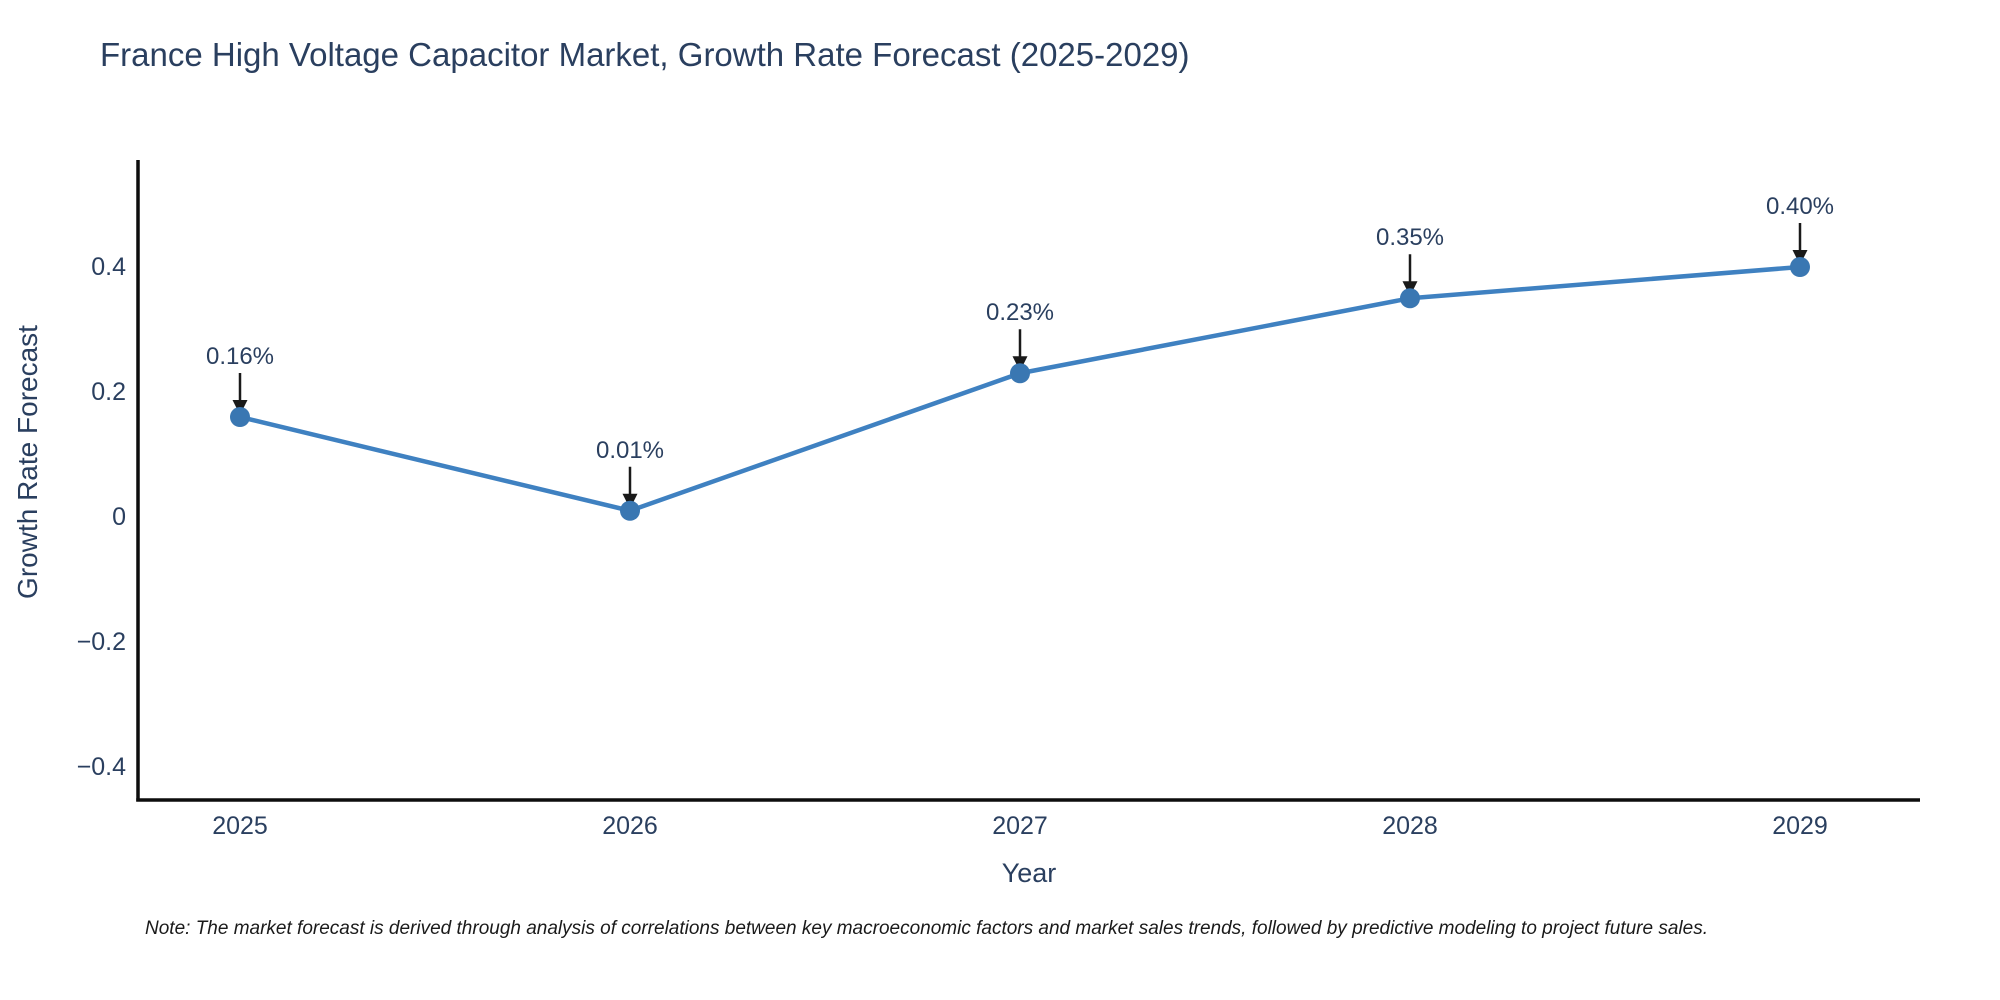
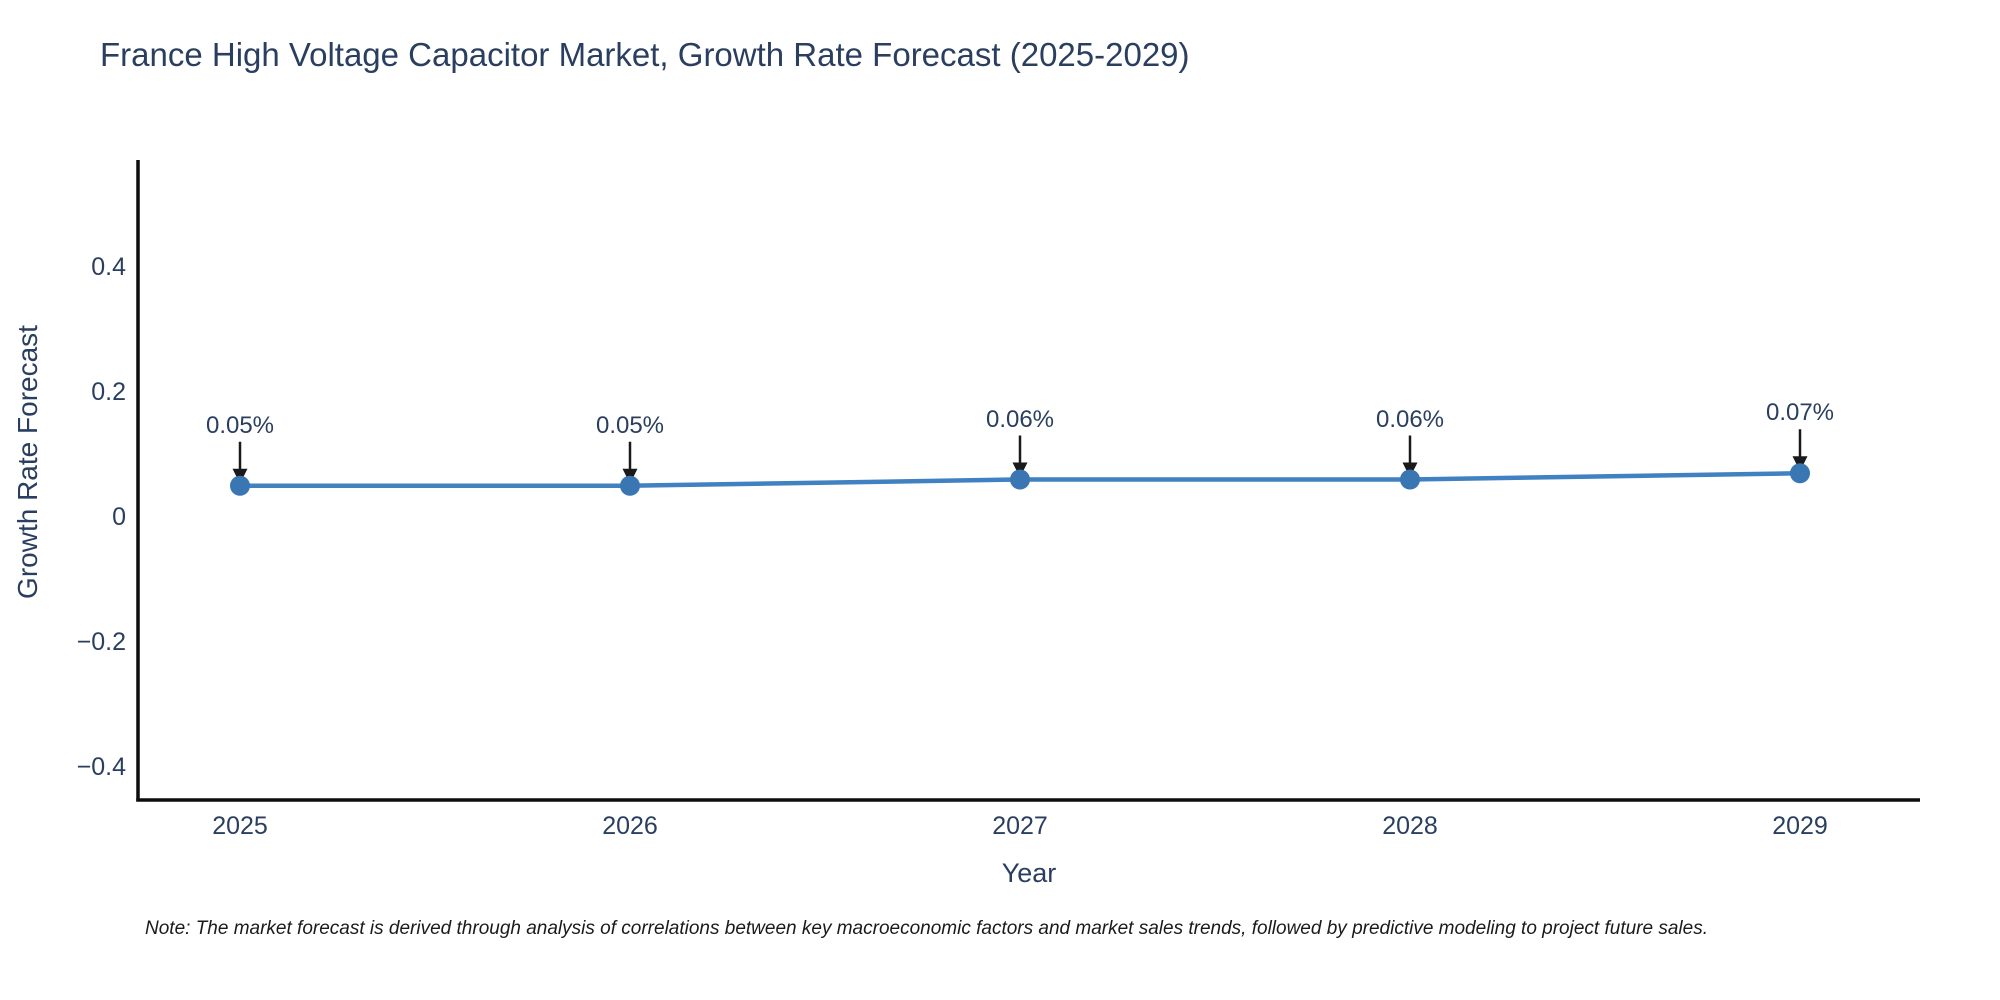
2025: 0.16% -> 0.05%
2026: 0.01% -> 0.05%
2027: 0.23% -> 0.06%
2028: 0.35% -> 0.06%
2029: 0.40% -> 0.07%
